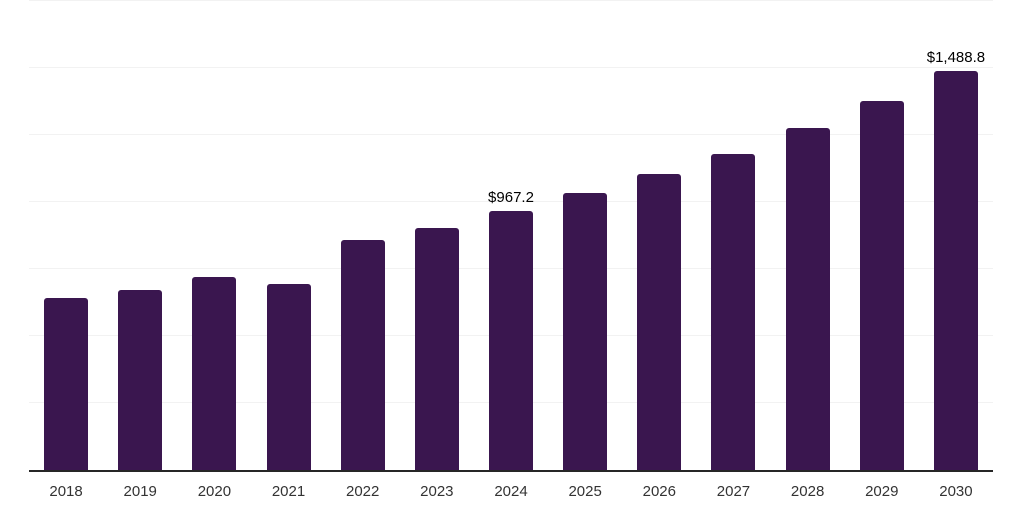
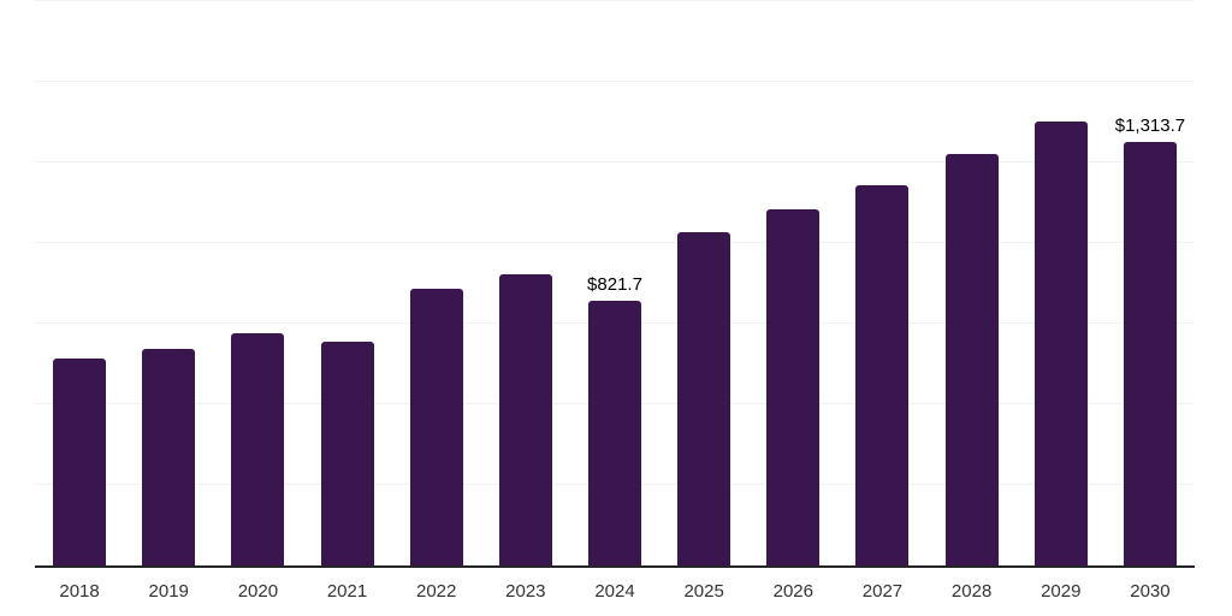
2024: $967.2 -> $821.7
2030: $1,488.8 -> $1,313.7
